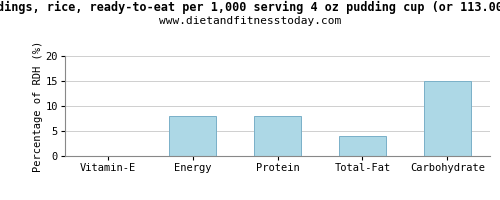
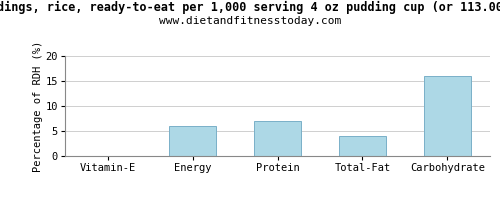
Energy: 8 -> 6
Protein: 8 -> 7
Carbohydrate: 15 -> 16
